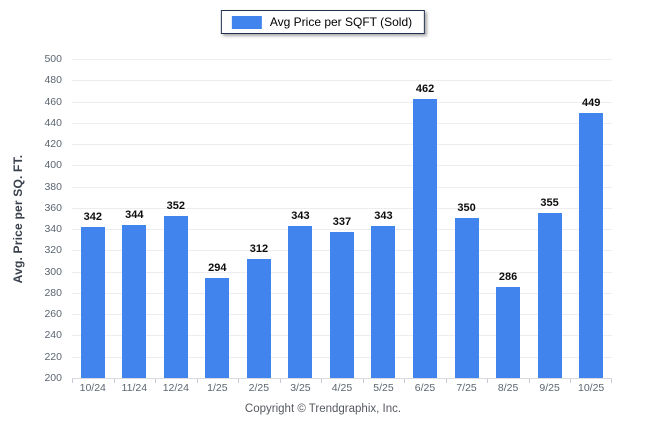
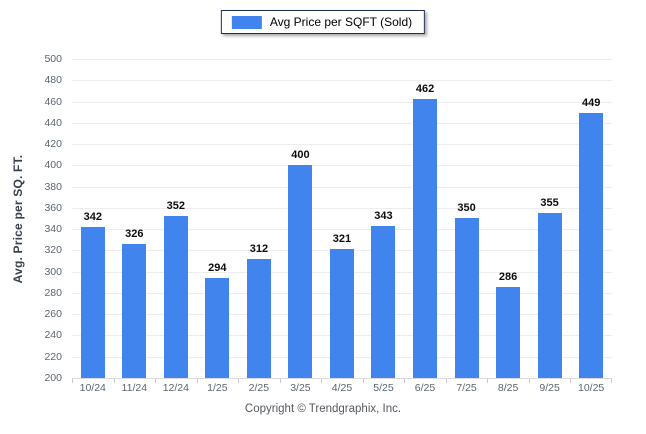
11/24: 344 -> 326
3/25: 343 -> 400
4/25: 337 -> 321
